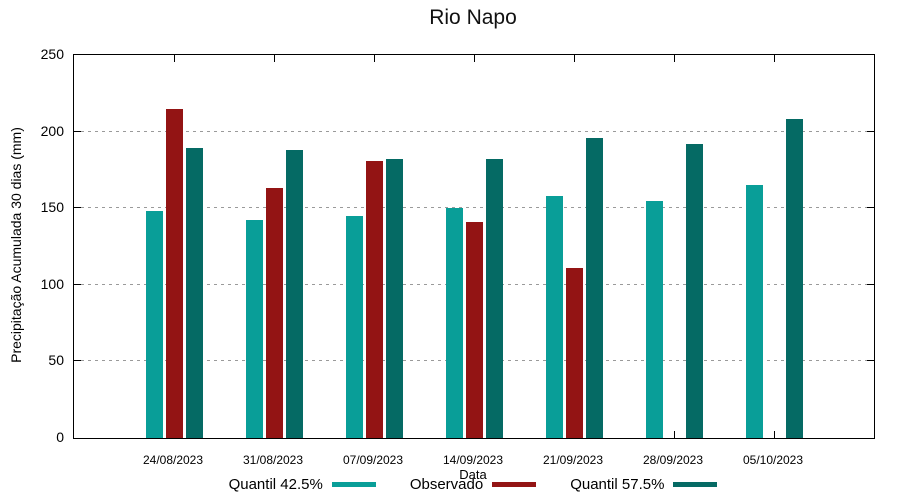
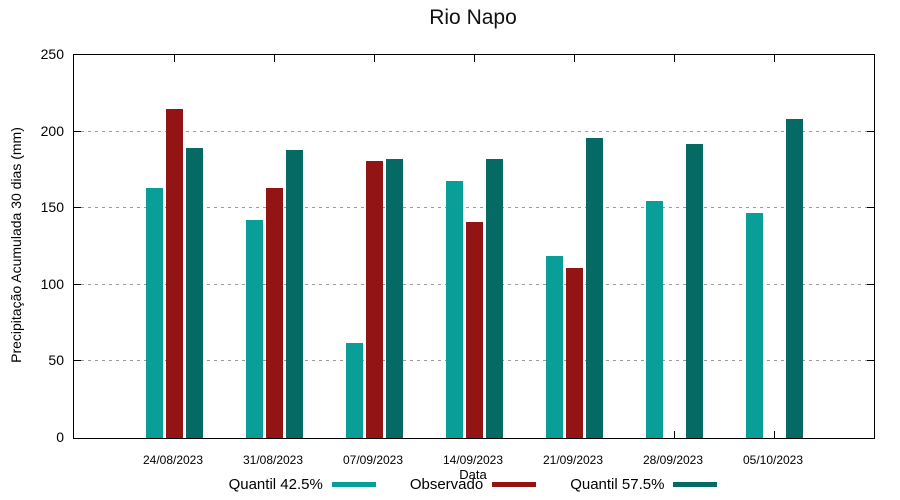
Quantil 42.5%/24/08/2023: 148 -> 163
Quantil 42.5%/07/09/2023: 145 -> 62
Quantil 42.5%/14/09/2023: 150 -> 168
Quantil 42.5%/21/09/2023: 158 -> 119
Quantil 42.5%/05/10/2023: 165 -> 147
